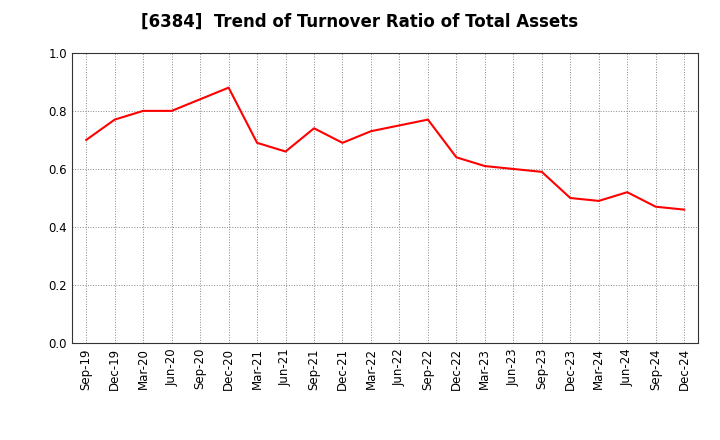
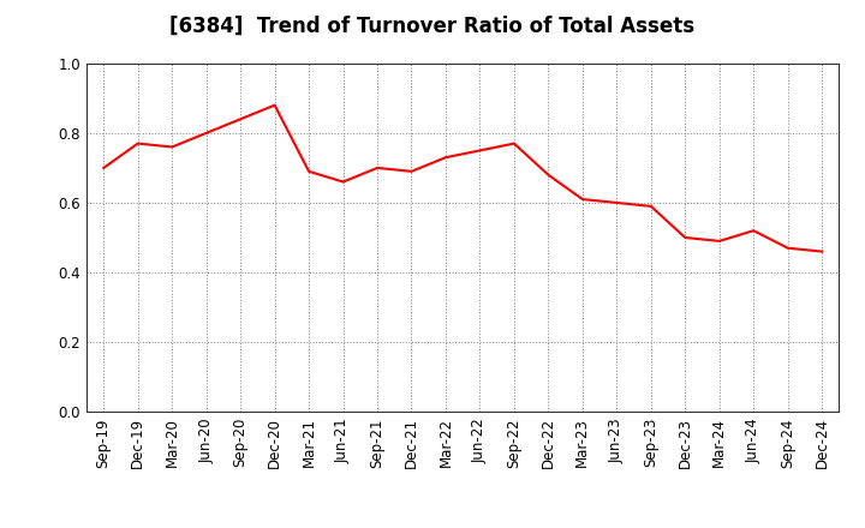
Mar-20: 0.80 -> 0.76
Sep-21: 0.74 -> 0.70
Dec-22: 0.64 -> 0.68
